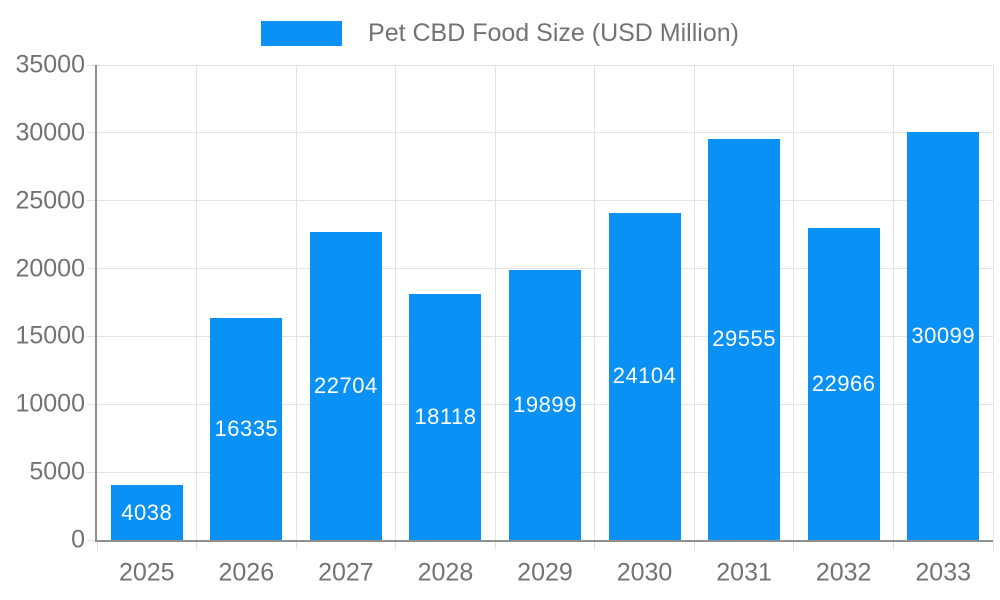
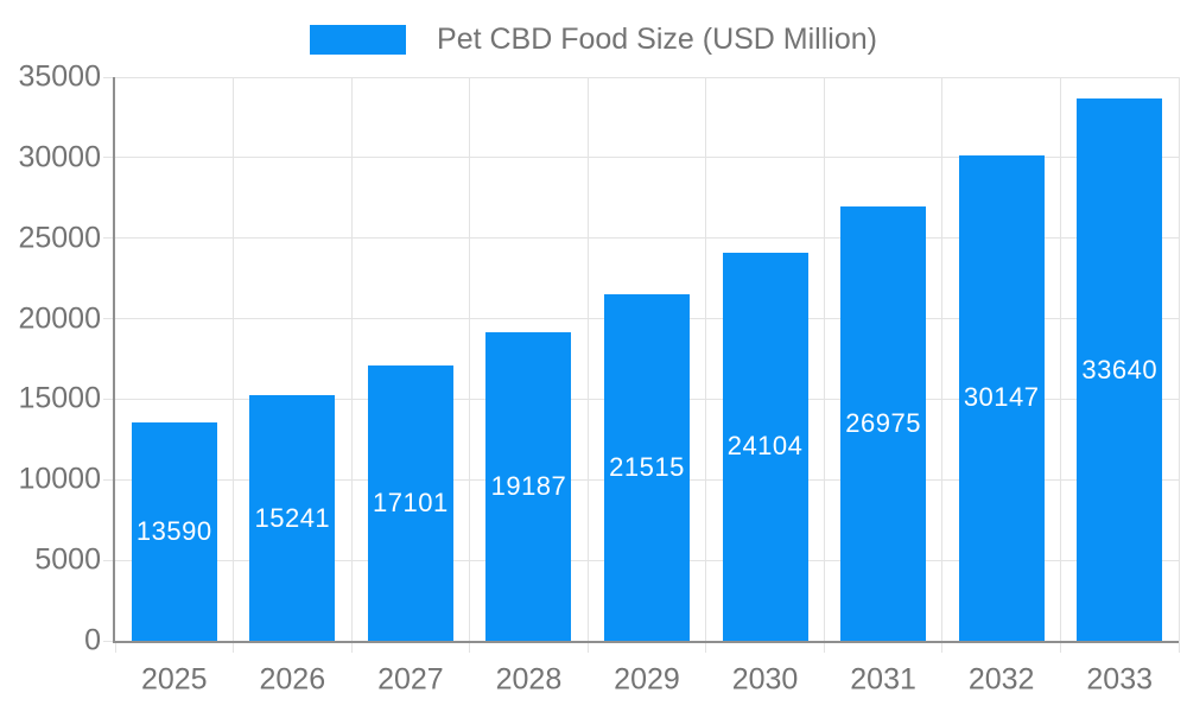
2025: 4038 -> 13590
2026: 16335 -> 15241
2027: 22704 -> 17101
2028: 18118 -> 19187
2029: 19899 -> 21515
2031: 29555 -> 26975
2032: 22966 -> 30147
2033: 30099 -> 33640
